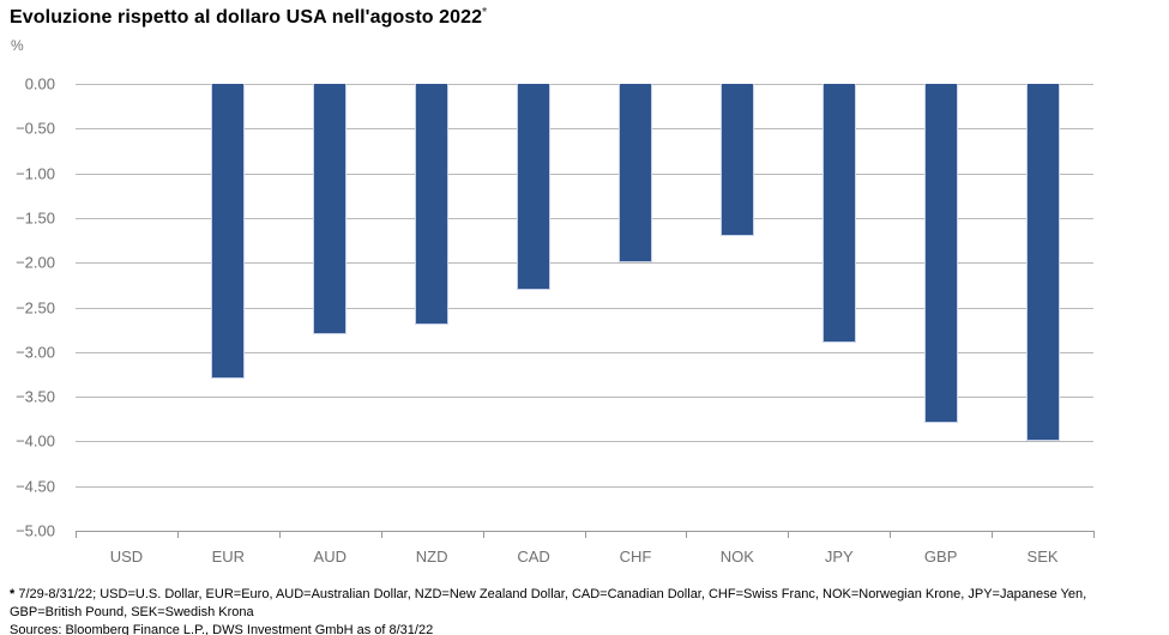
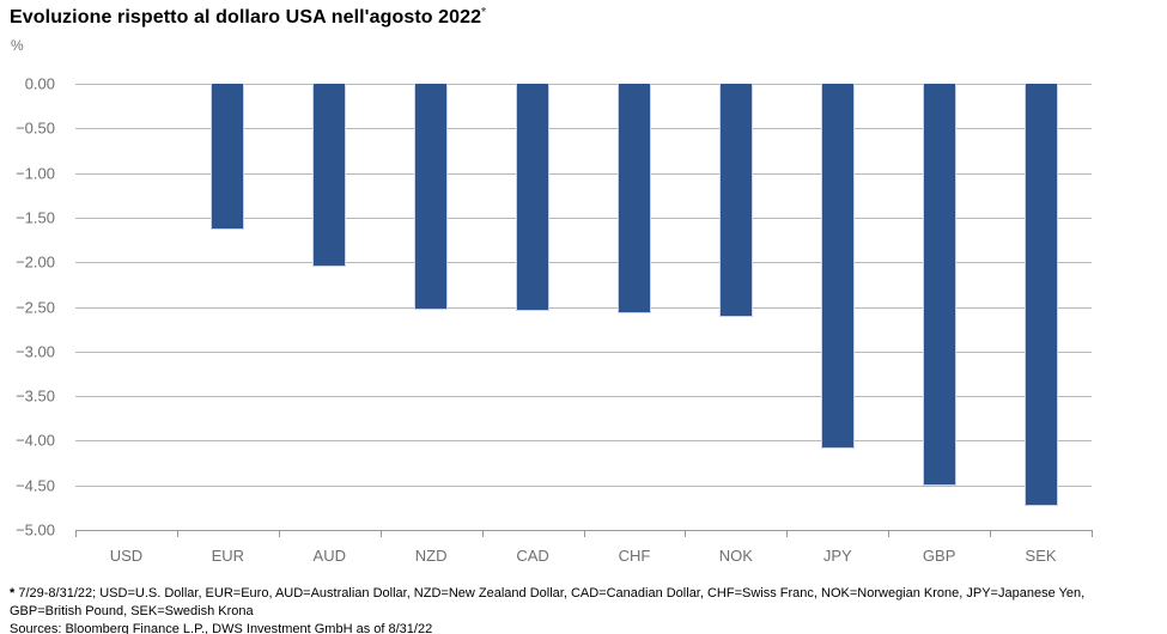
EUR: -3.3 -> -1.6
AUD: -2.8 -> -2.0
NZD: -2.7 -> -2.5
CAD: -2.3 -> -2.5
CHF: -2.0 -> -2.6
NOK: -1.7 -> -2.6
JPY: -2.9 -> -4.1
GBP: -3.8 -> -4.5
SEK: -4.0 -> -4.7
